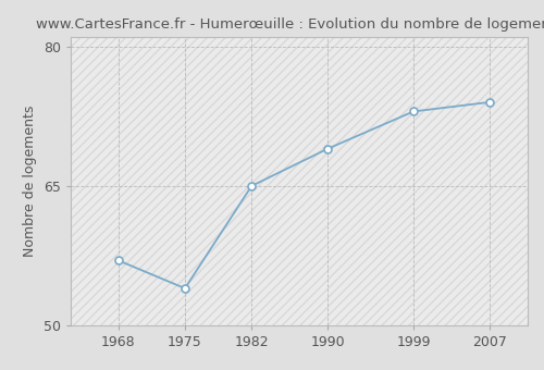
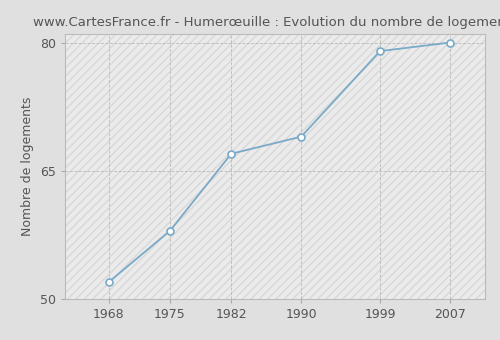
1968: 57 -> 52
1975: 54 -> 58
1982: 65 -> 67
1999: 73 -> 79
2007: 74 -> 80
